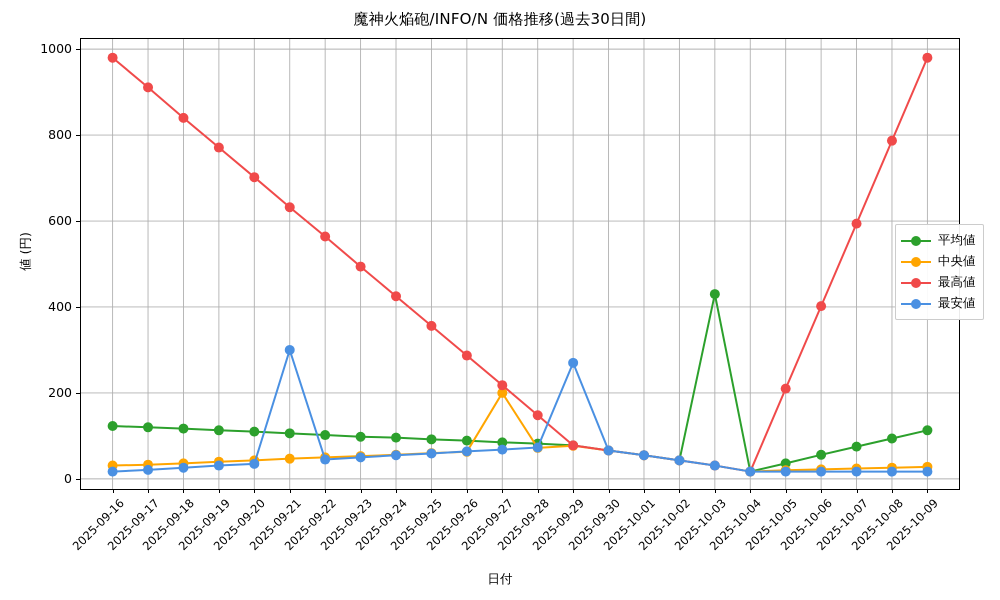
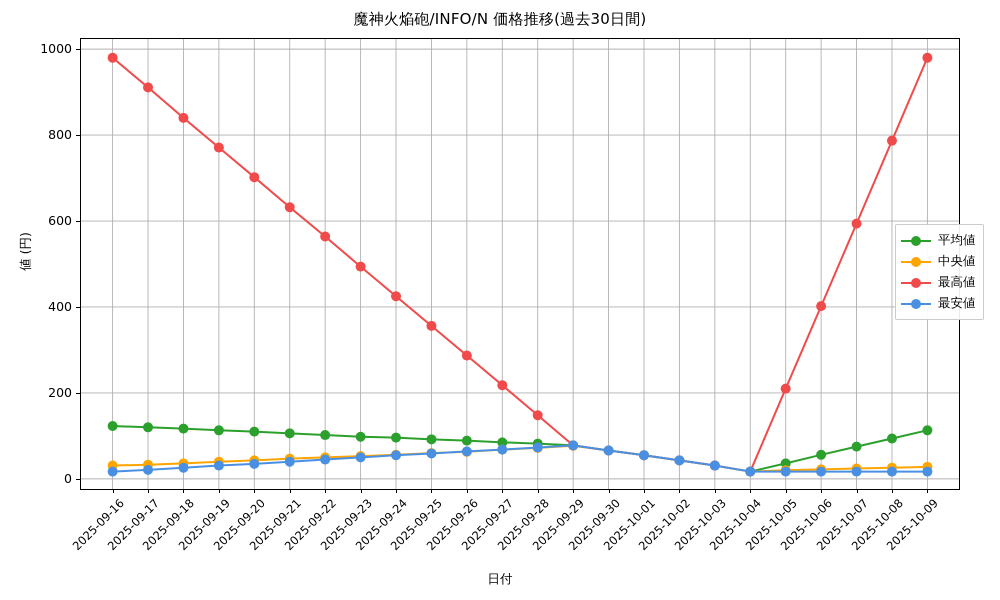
最安値/2025-09-21: 300 -> 40
中央値/2025-09-27: 200 -> 70
最安値/2025-09-29: 270 -> 80
平均値/2025-10-03: 430 -> 30
